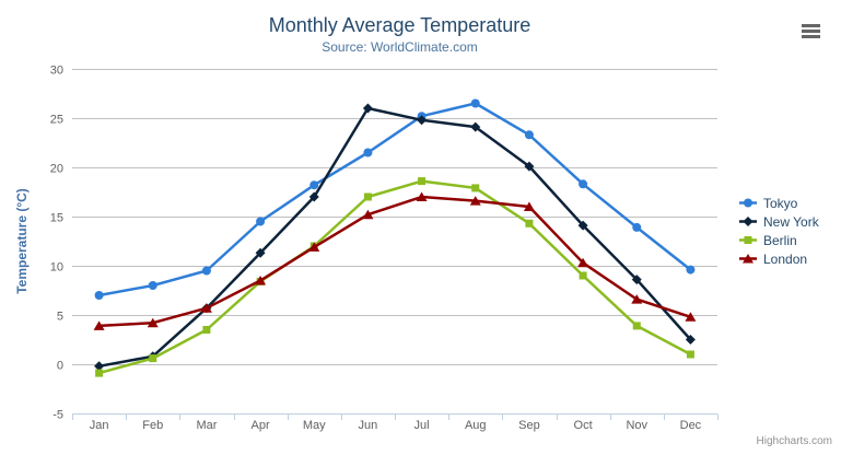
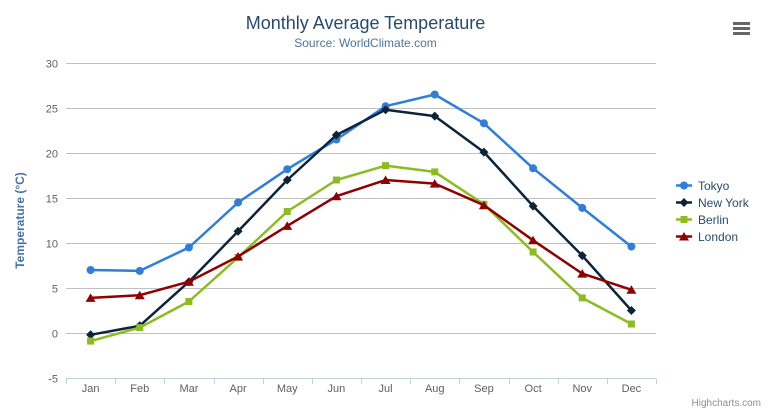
Tokyo/Feb: 8 -> 7
Berlin/May: 12 -> 14
New York/Jun: 26 -> 22
London/Sep: 16 -> 14
